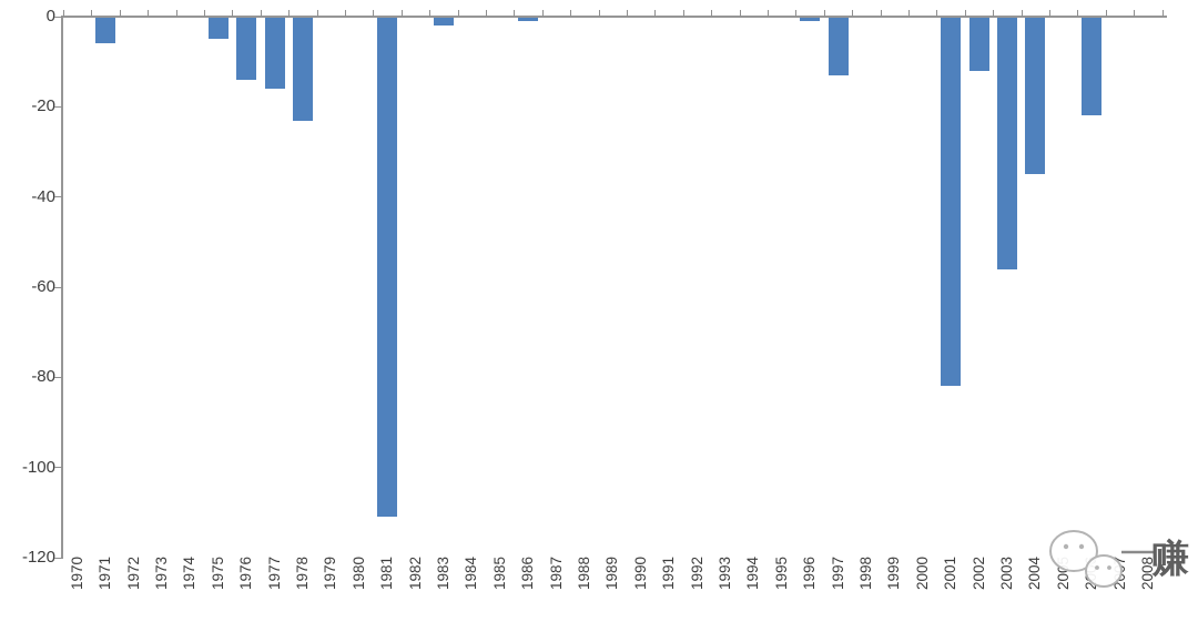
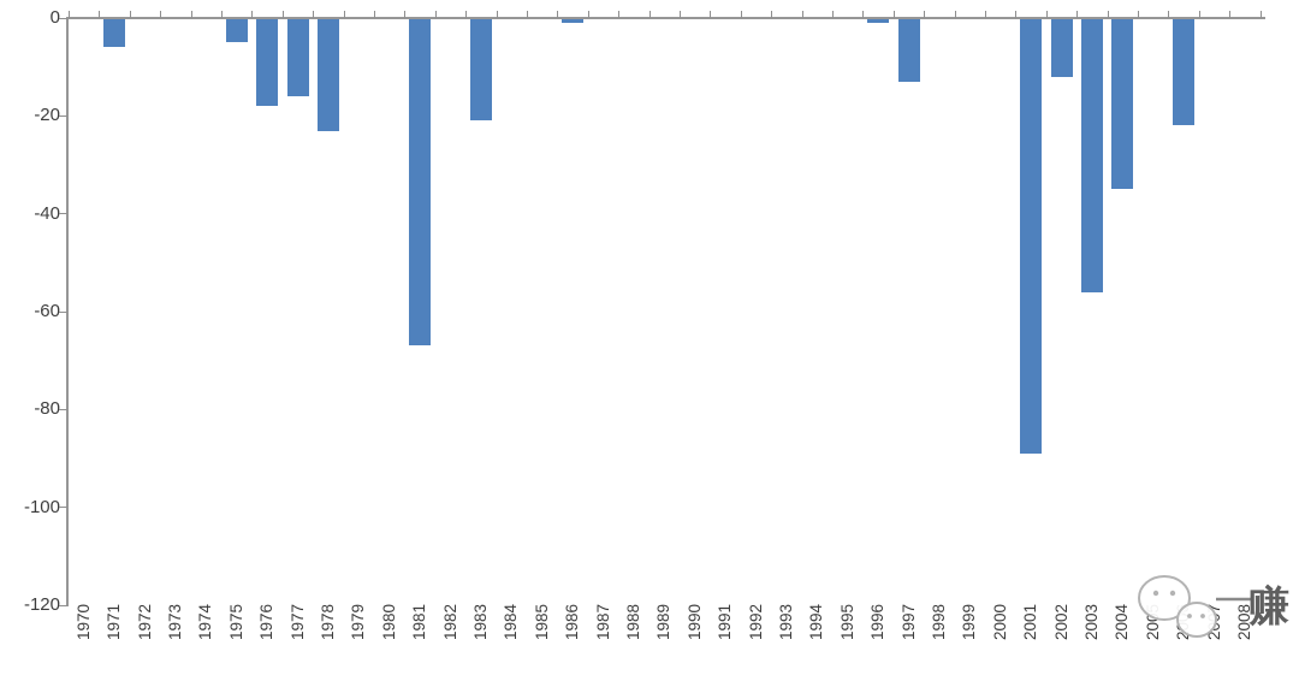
1976: -14 -> -18
1981: -111 -> -67
1983: -2 -> -21
2001: -82 -> -89
